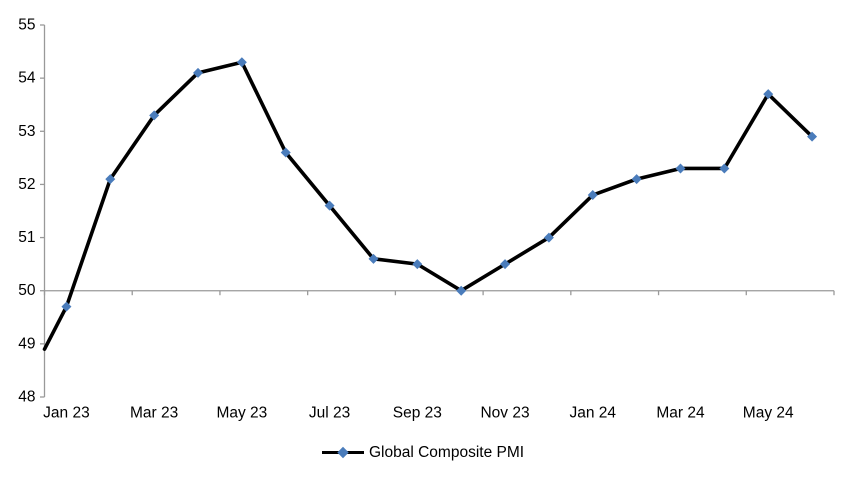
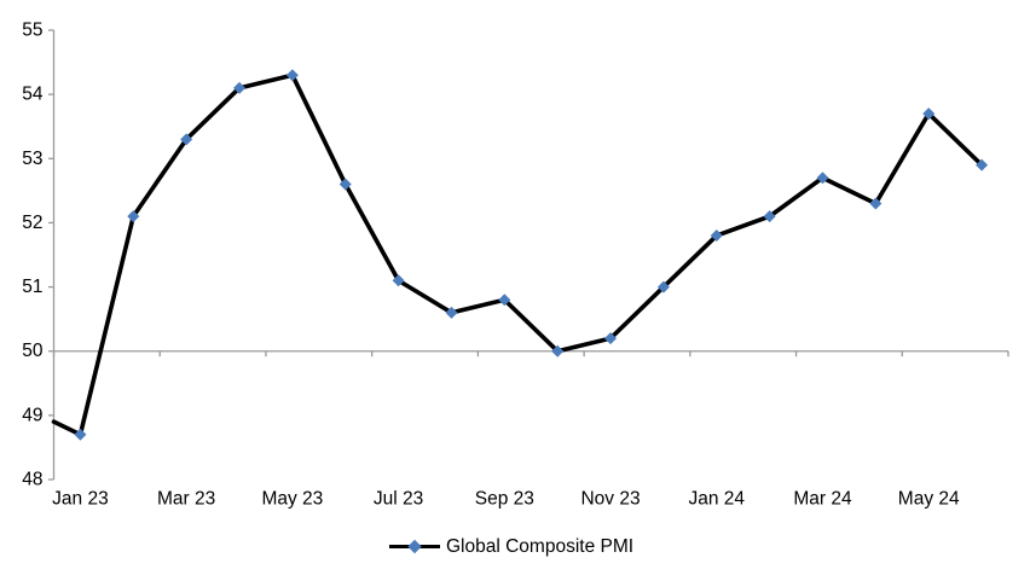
Jan 23: 49.7 -> 48.7
Jul 23: 51.6 -> 51.1
Sep 23: 50.5 -> 50.8
Nov 23: 50.5 -> 50.2
Mar 24: 52.3 -> 52.7
